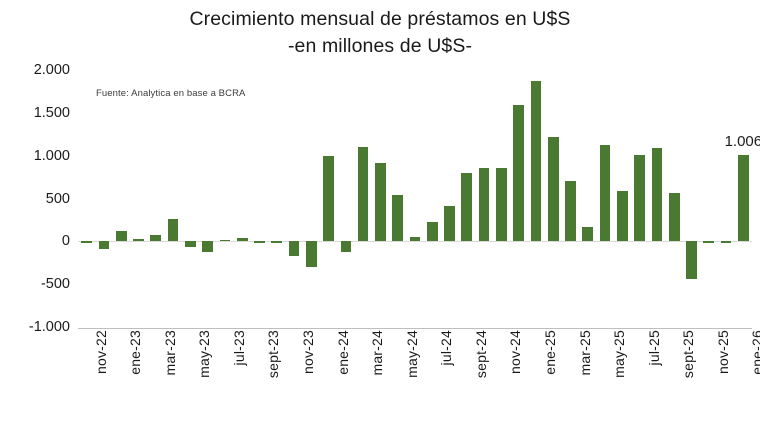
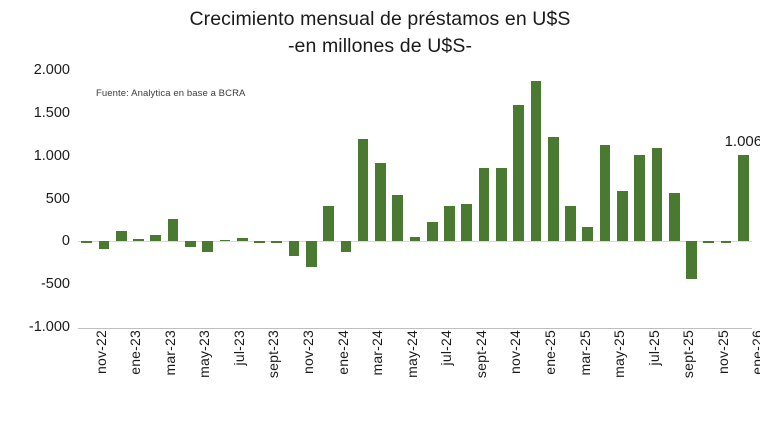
ene-24: 1000 -> 400
mar-24: 1100 -> 1200
sept-24: 800 -> 400
mar-25: 700 -> 400
